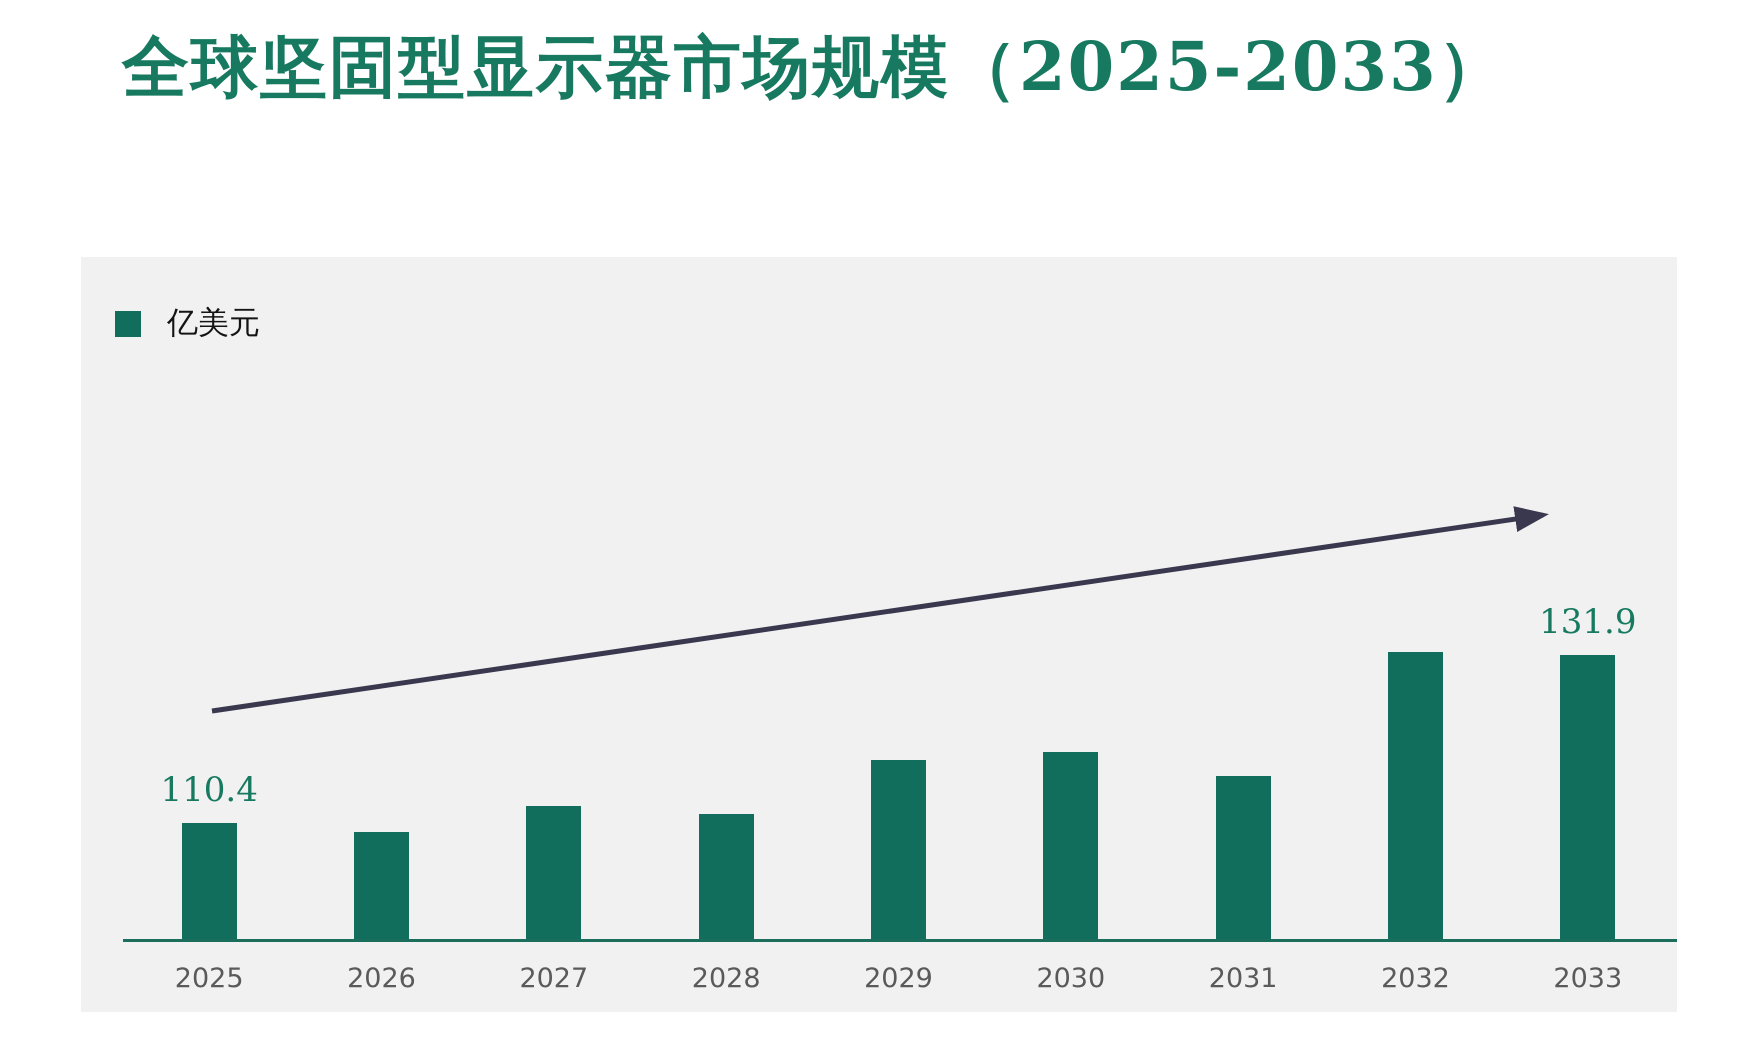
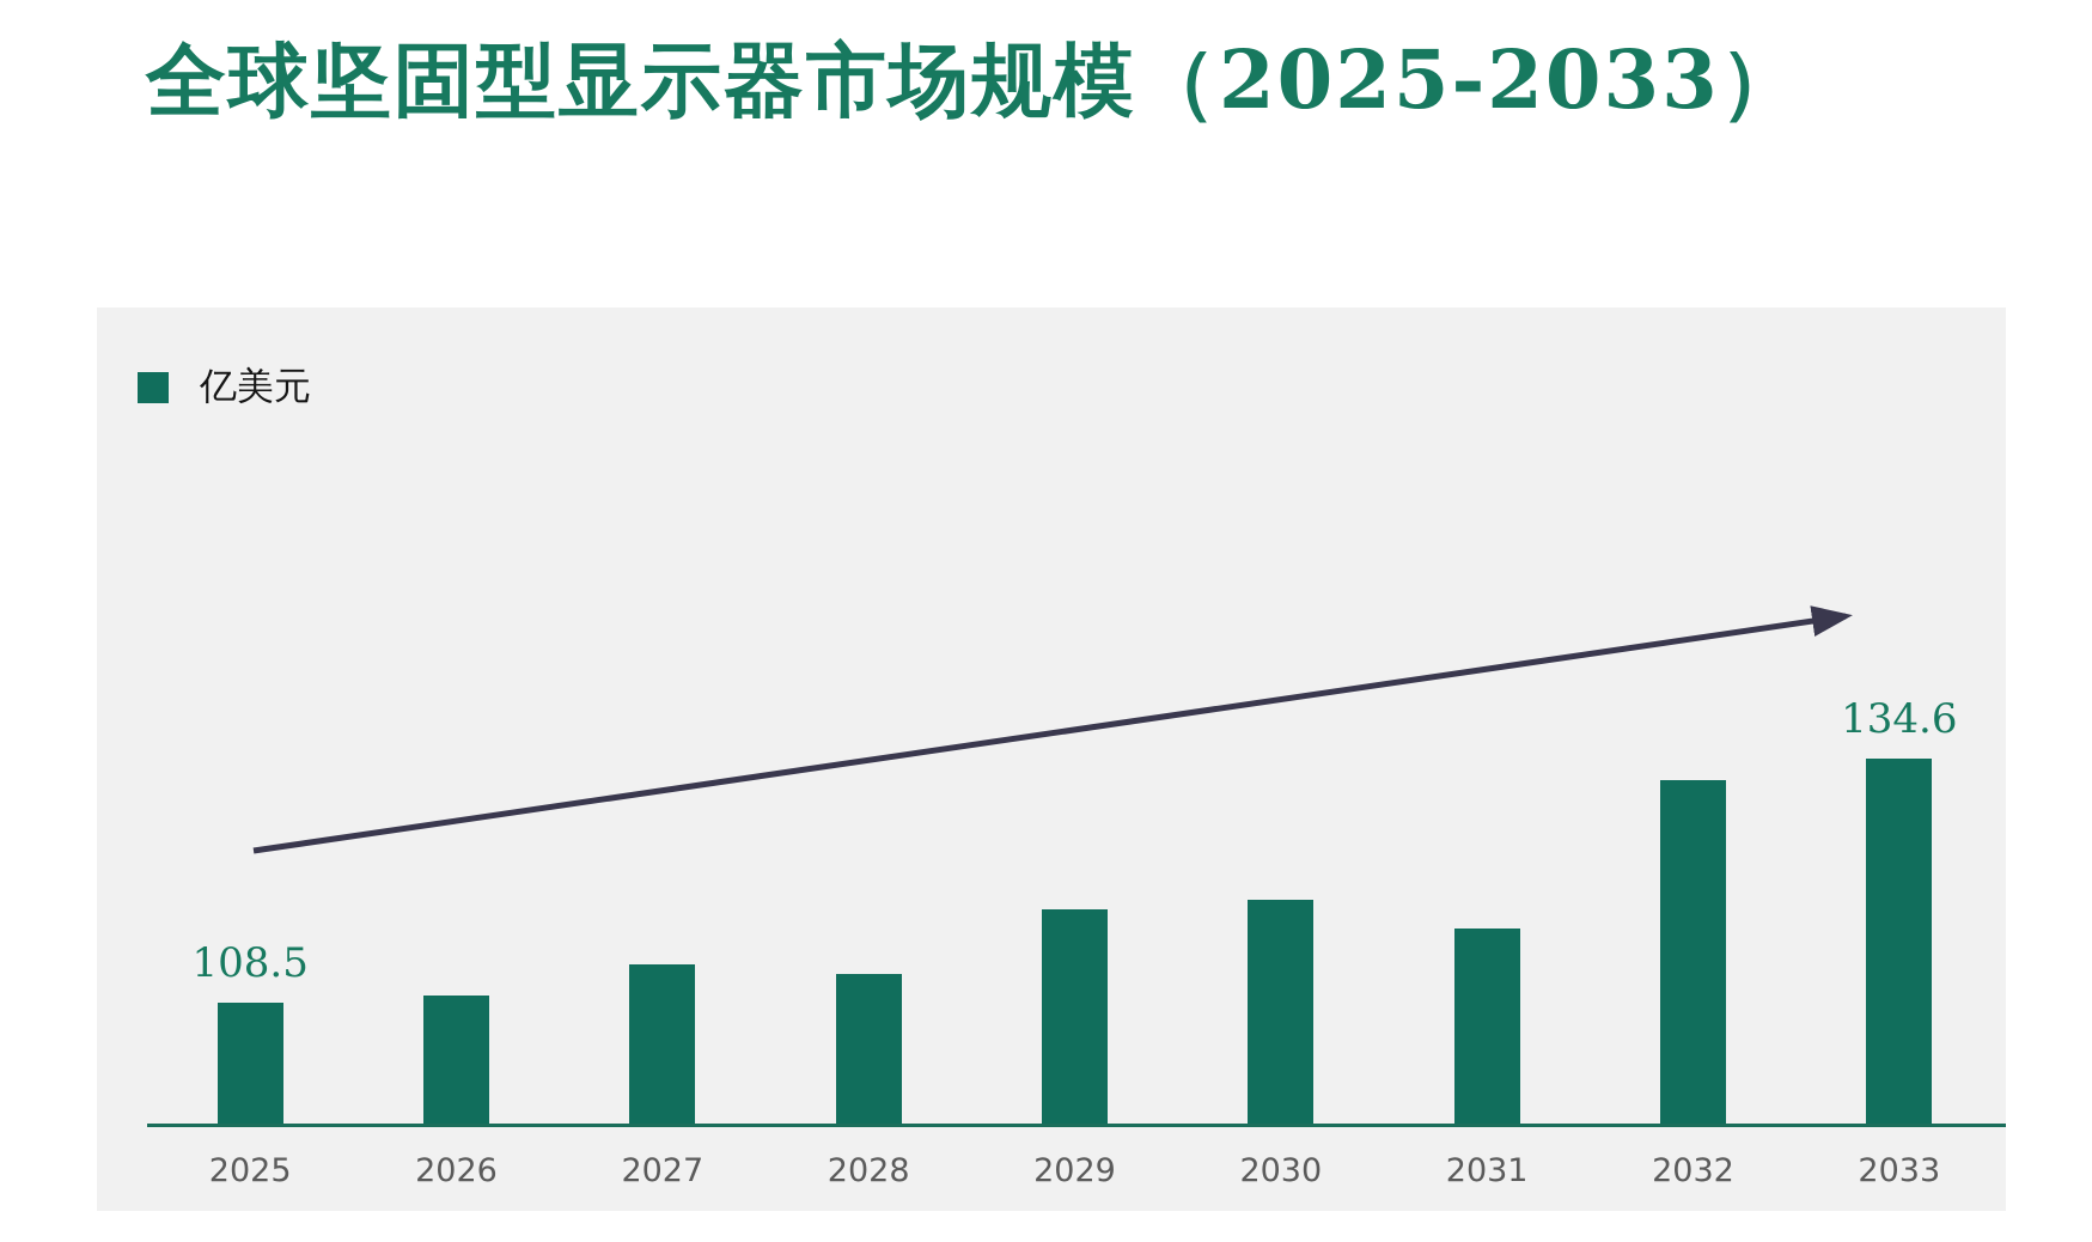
2025: 110.4 -> 108.5
2033: 131.9 -> 134.6
